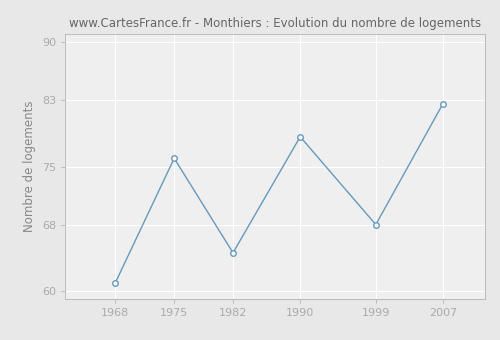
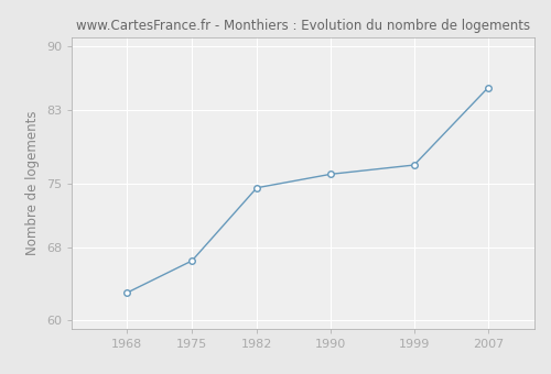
1968: 61.0 -> 63.0
1975: 76.0 -> 66.5
1982: 64.6 -> 74.5
1990: 78.6 -> 76.0
1999: 68.0 -> 77.0
2007: 82.6 -> 85.5
